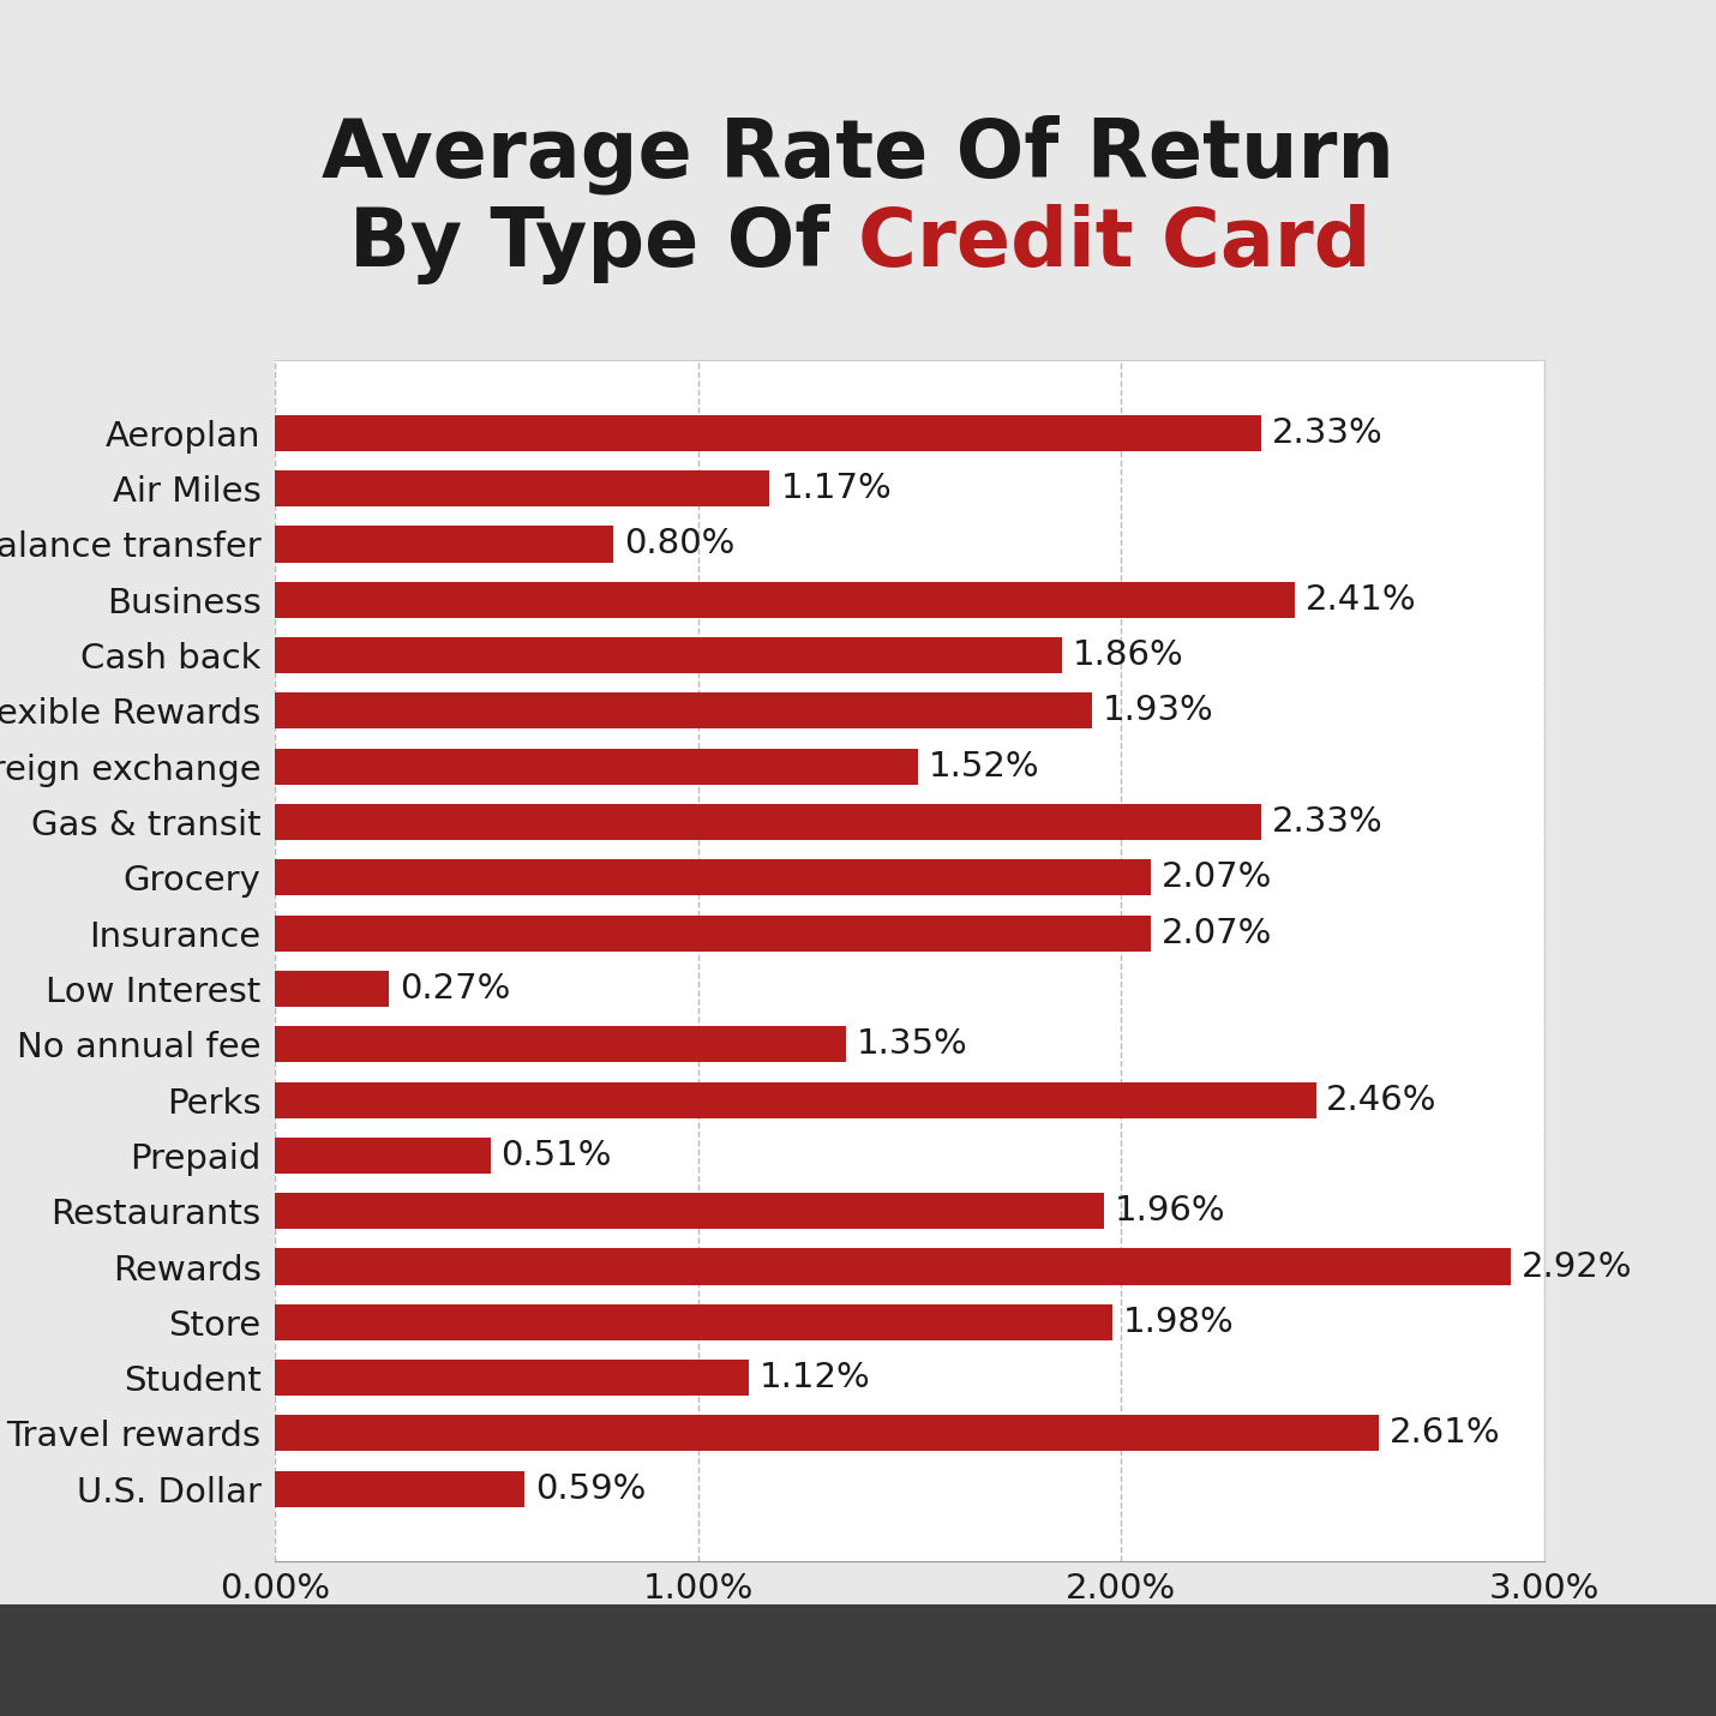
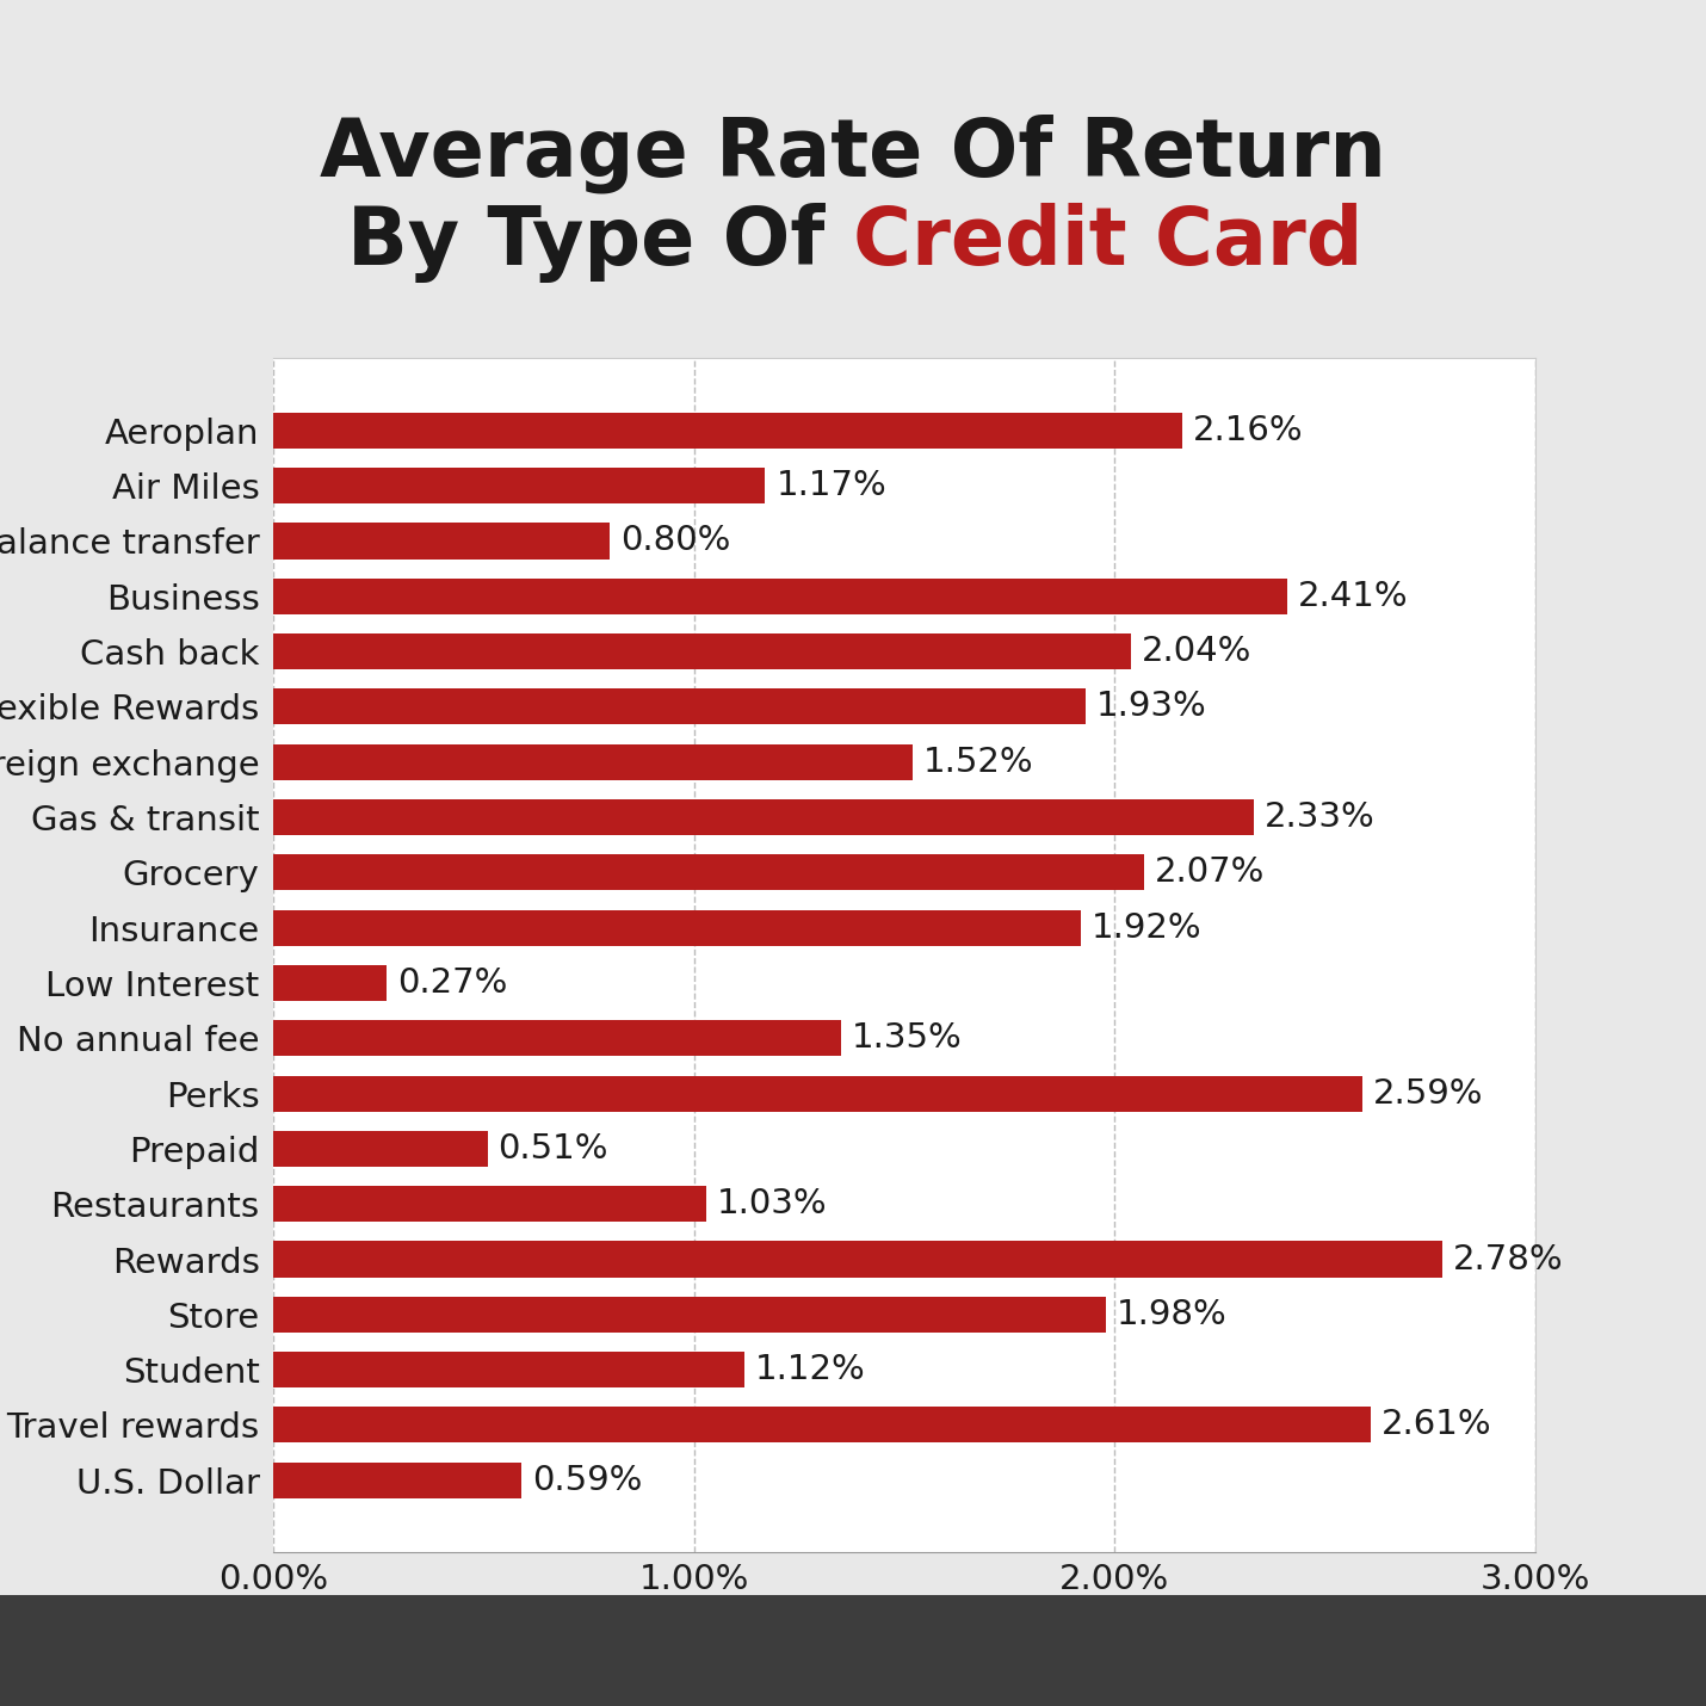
Aeroplan: 2.33% -> 2.16%
Cash back: 1.86% -> 2.04%
Insurance: 2.07% -> 1.92%
Perks: 2.46% -> 2.59%
Restaurants: 1.96% -> 1.03%
Rewards: 2.92% -> 2.78%
